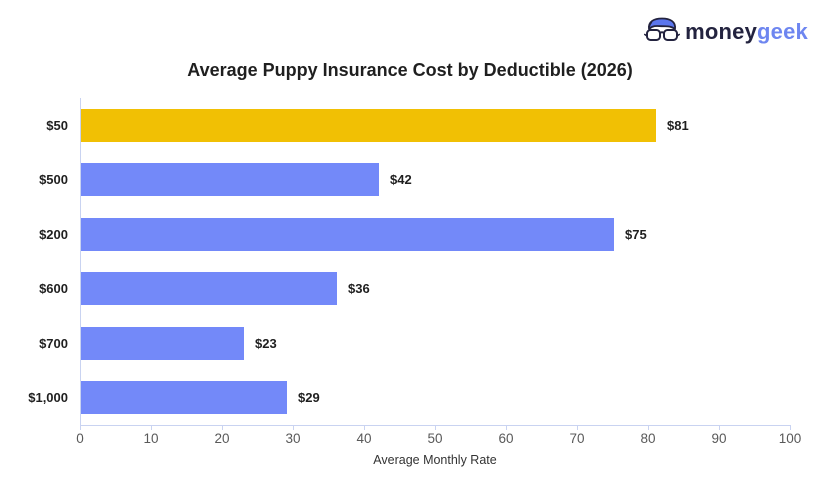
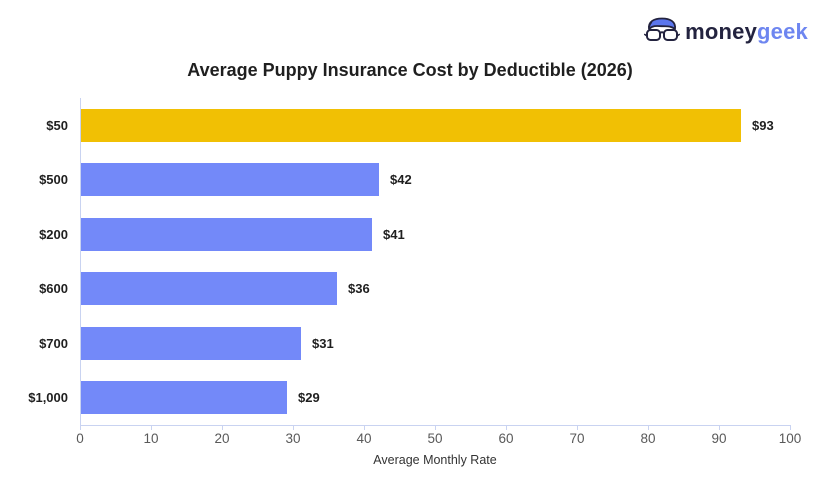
$50: $81 -> $93
$200: $75 -> $41
$700: $23 -> $31
